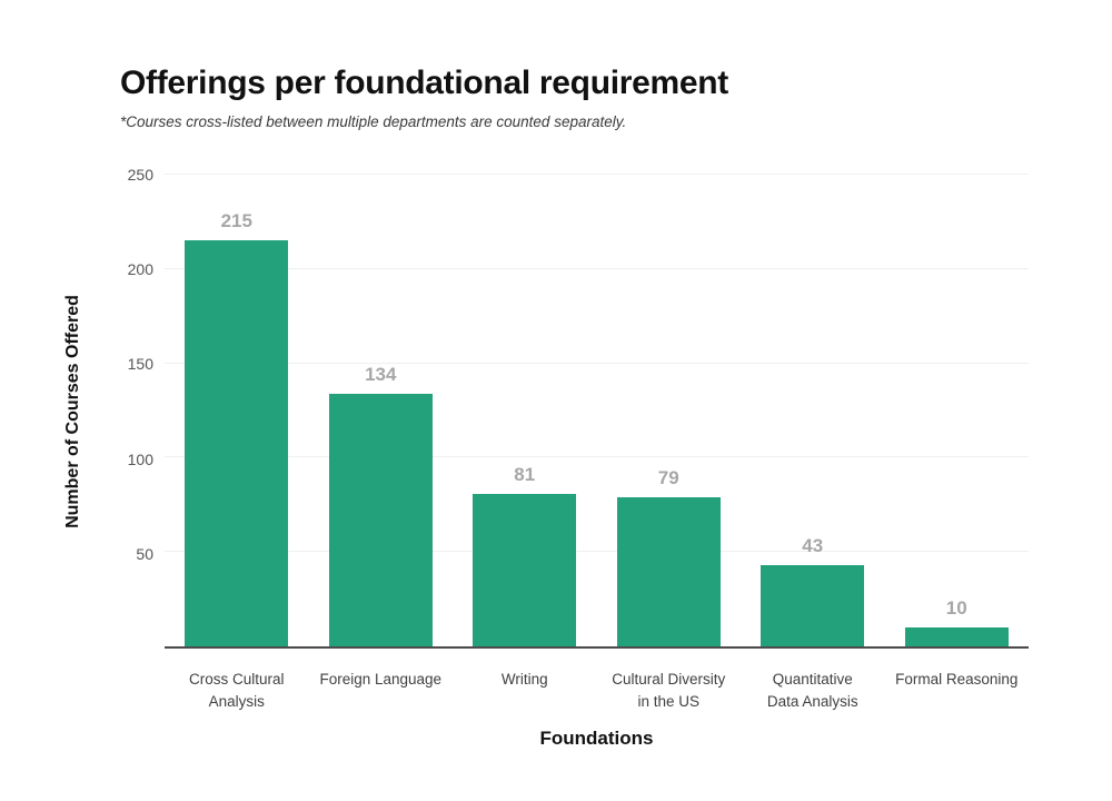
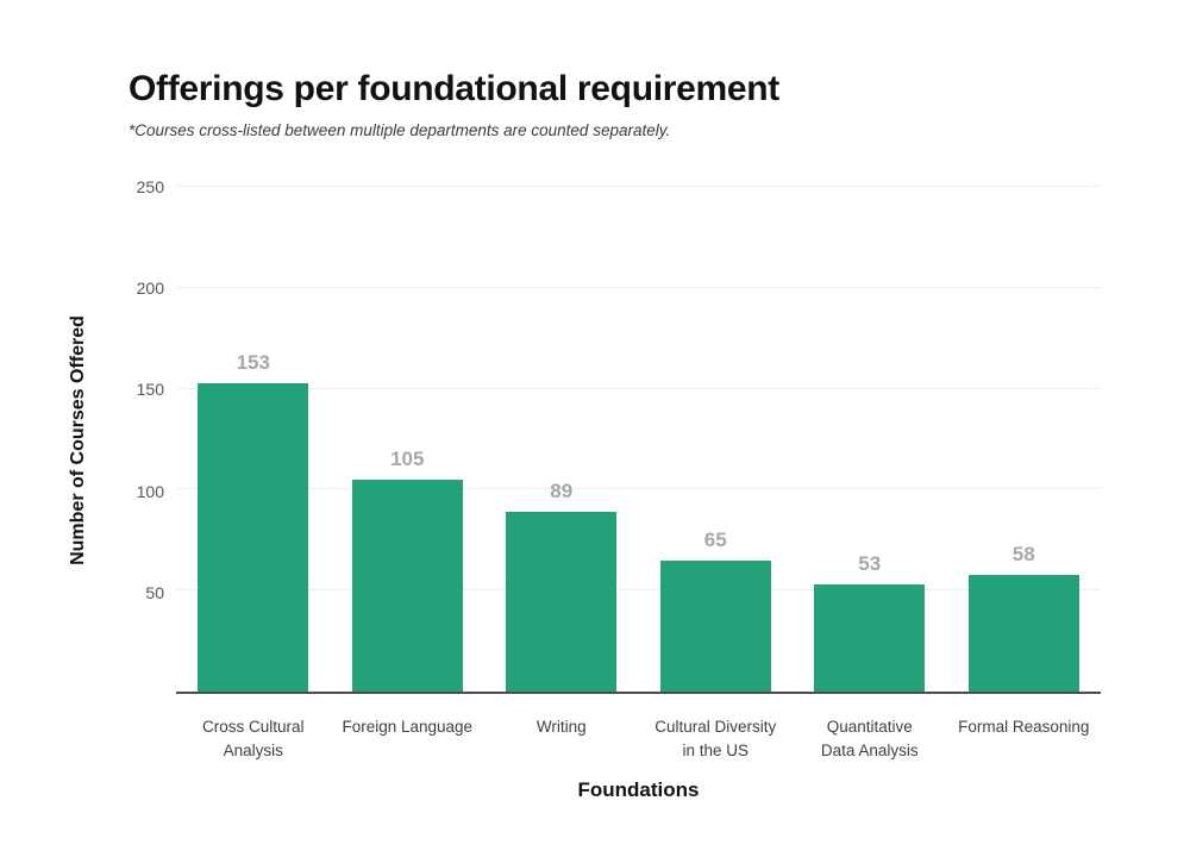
Cross Cultural Analysis: 215 -> 153
Foreign Language: 134 -> 105
Writing: 81 -> 89
Cultural Diversity in the US: 79 -> 65
Quantitative Data Analysis: 43 -> 53
Formal Reasoning: 10 -> 58
